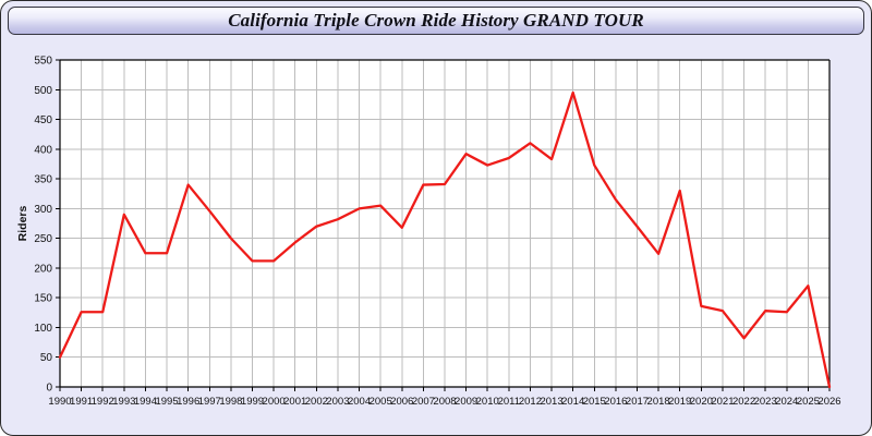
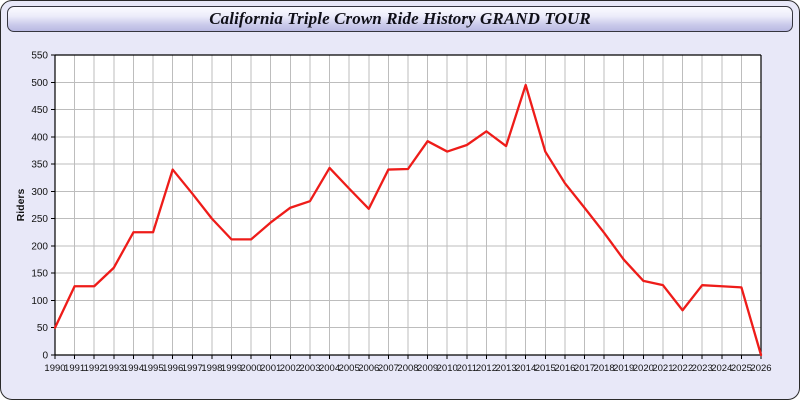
1993: 290 -> 160
2004: 300 -> 340
2019: 330 -> 180
2025: 170 -> 120
